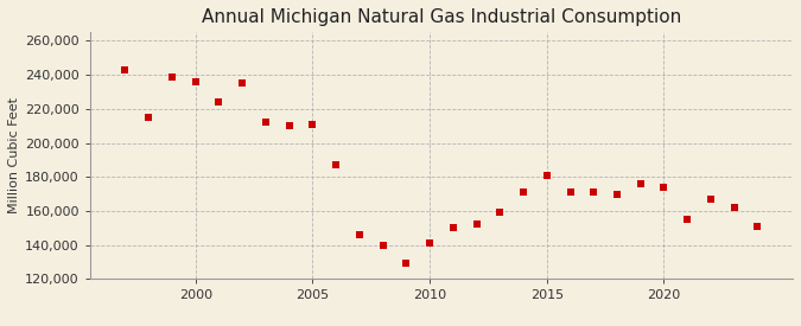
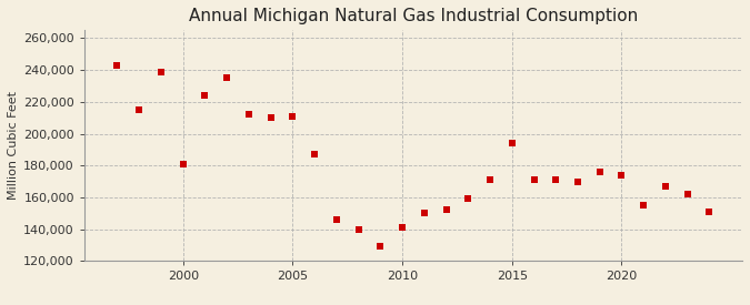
2000: 236,000 -> 181,000
2015: 181,000 -> 194,000
